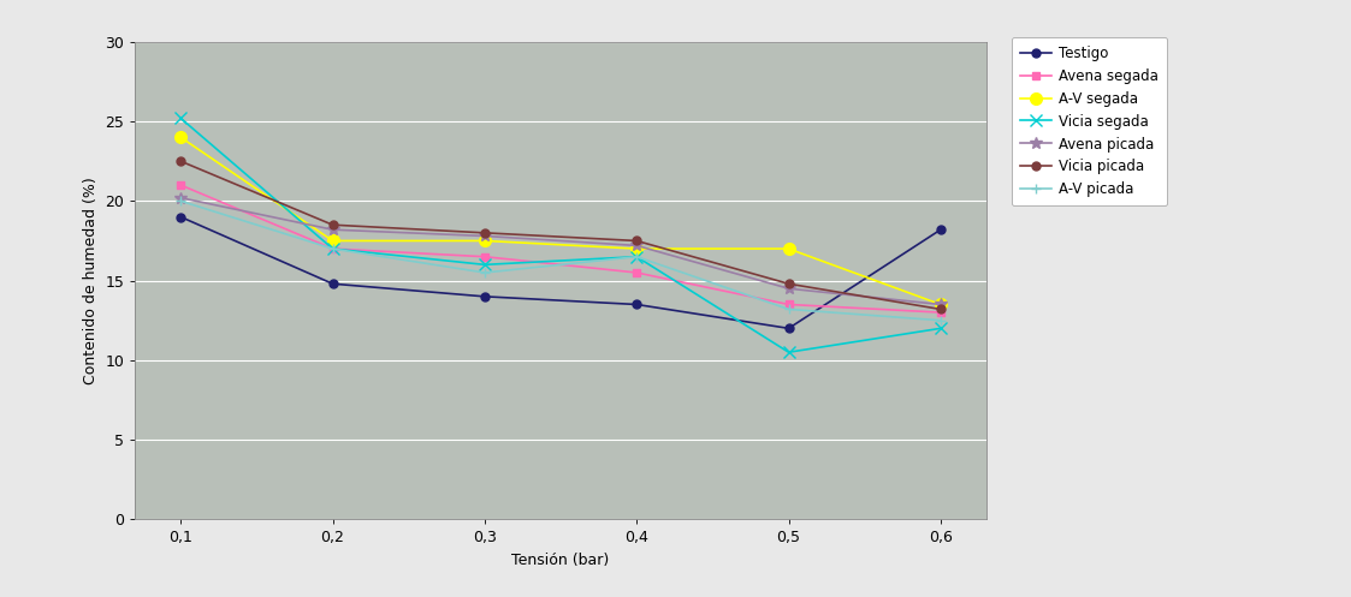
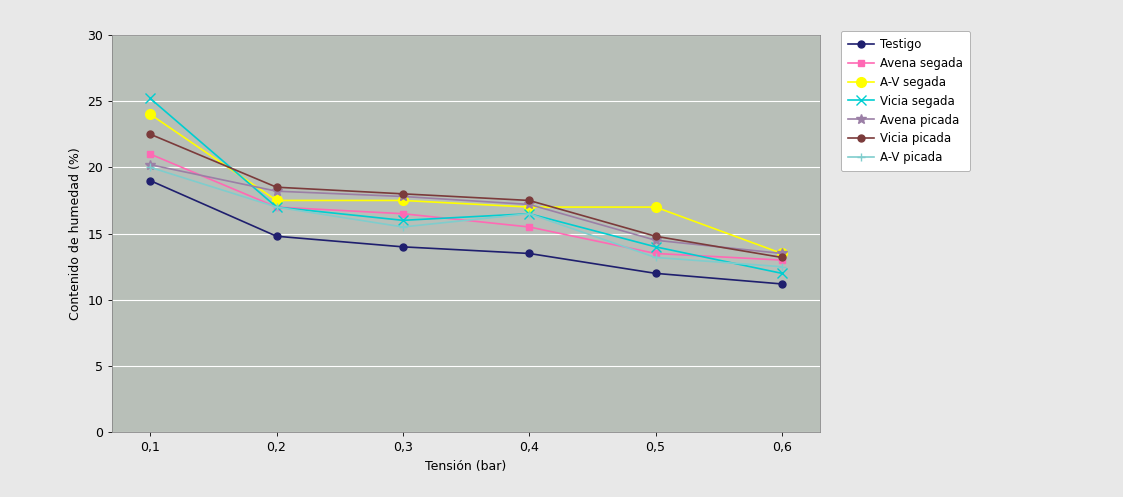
Vicia segada/0,5: 10.5 -> 14.0
Testigo/0,6: 18.2 -> 11.2
